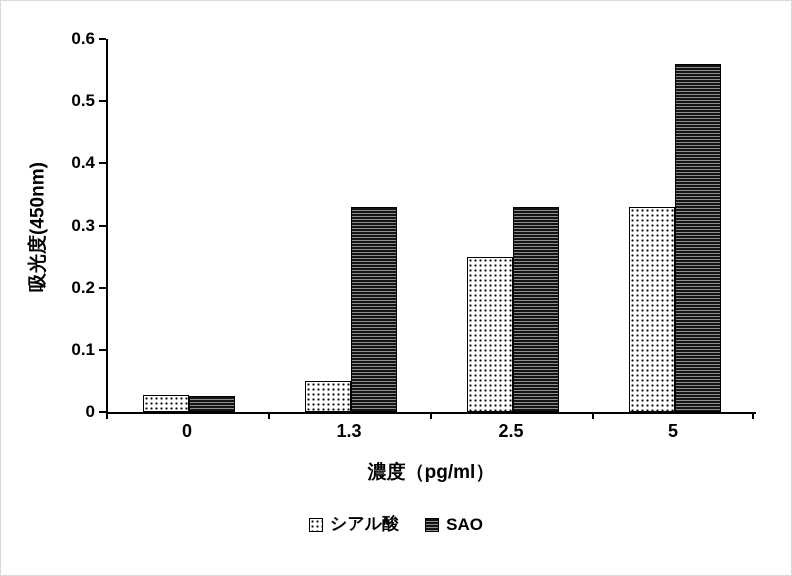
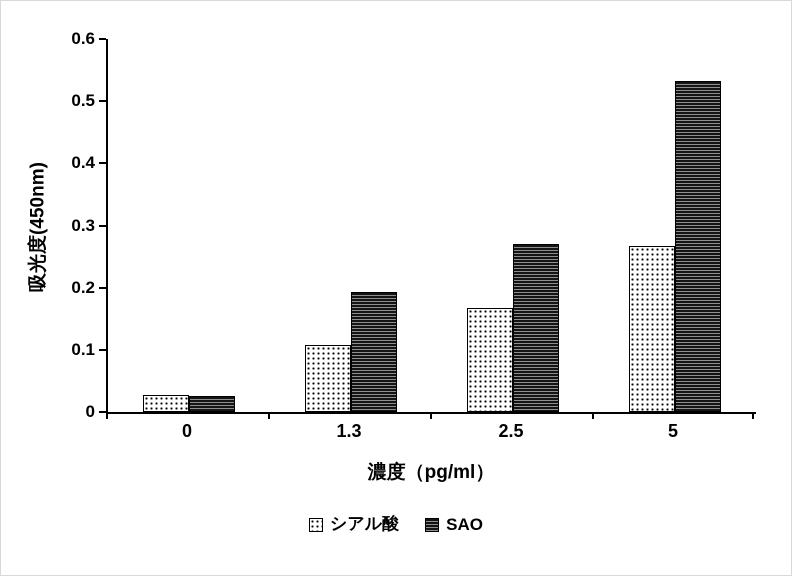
シアル酸/1.3: 0.05 -> 0.11
SAO/1.3: 0.33 -> 0.19
シアル酸/2.5: 0.25 -> 0.17
SAO/2.5: 0.33 -> 0.27
シアル酸/5: 0.33 -> 0.27
SAO/5: 0.56 -> 0.53
